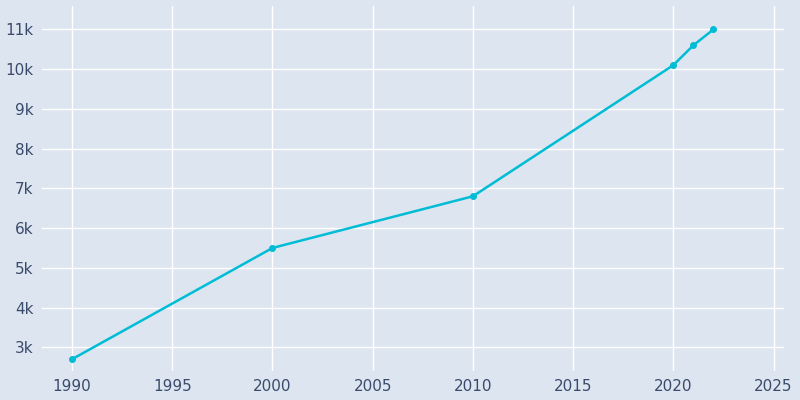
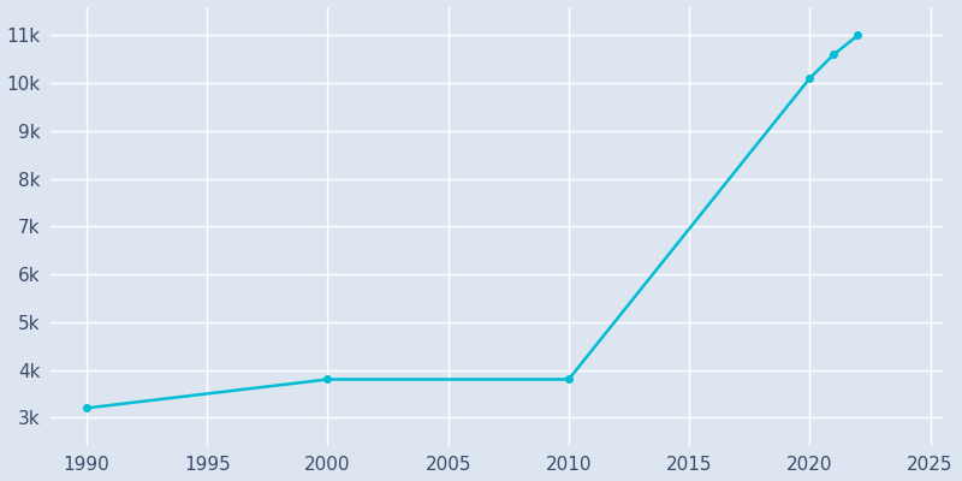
1990: 2.7k -> 3.2k
2000: 5.5k -> 3.8k
2010: 6.8k -> 3.8k
